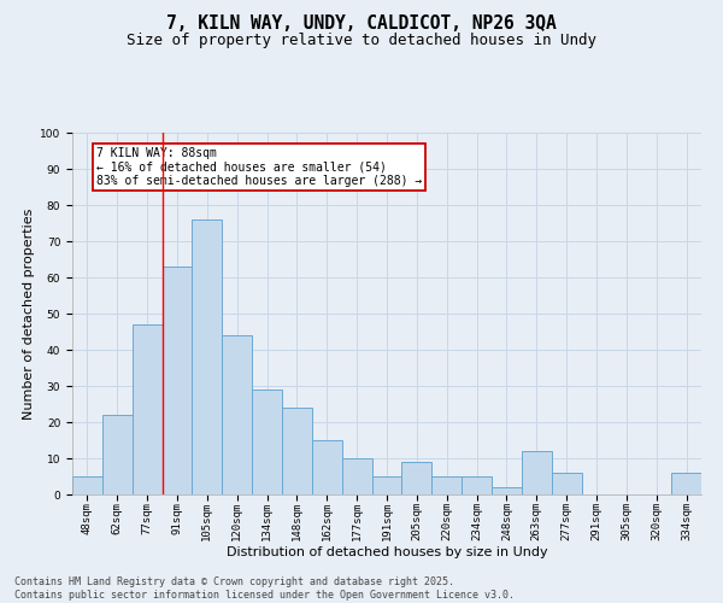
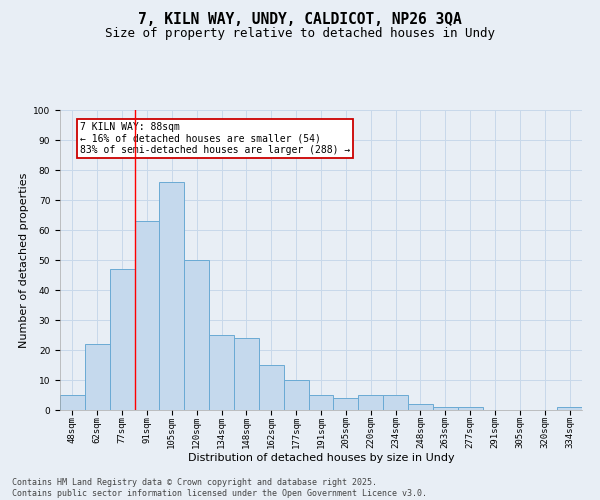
120sqm: 44 -> 50
134sqm: 29 -> 25
205sqm: 9 -> 4
263sqm: 12 -> 1
277sqm: 6 -> 1
334sqm: 6 -> 1
